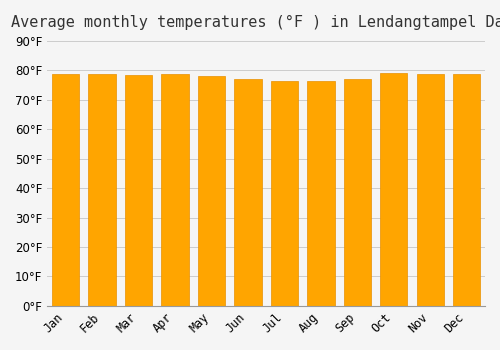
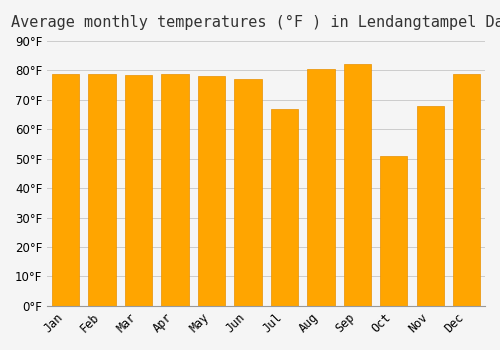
Jul: 76.3°F -> 67.0°F
Aug: 76.3°F -> 80.5°F
Sep: 77.2°F -> 82.0°F
Oct: 79.0°F -> 51.0°F
Nov: 78.8°F -> 68.0°F
